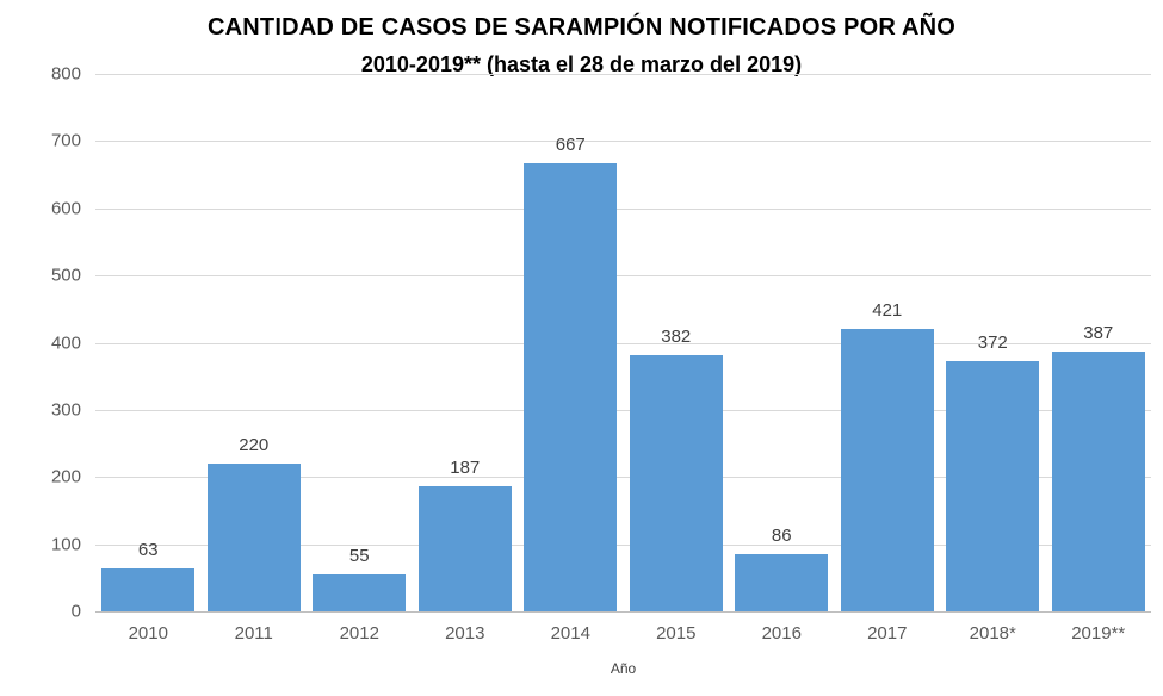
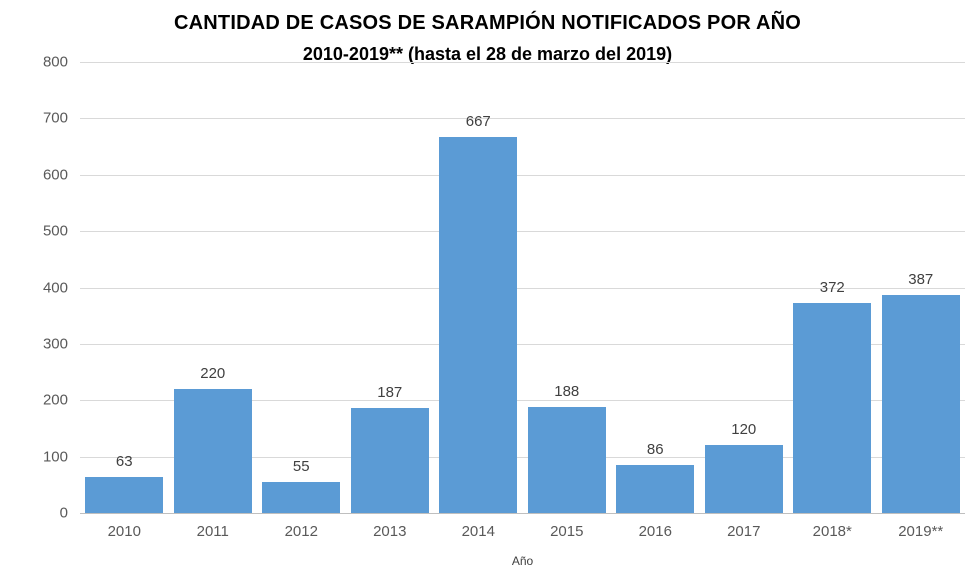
2015: 382 -> 188
2017: 421 -> 120
